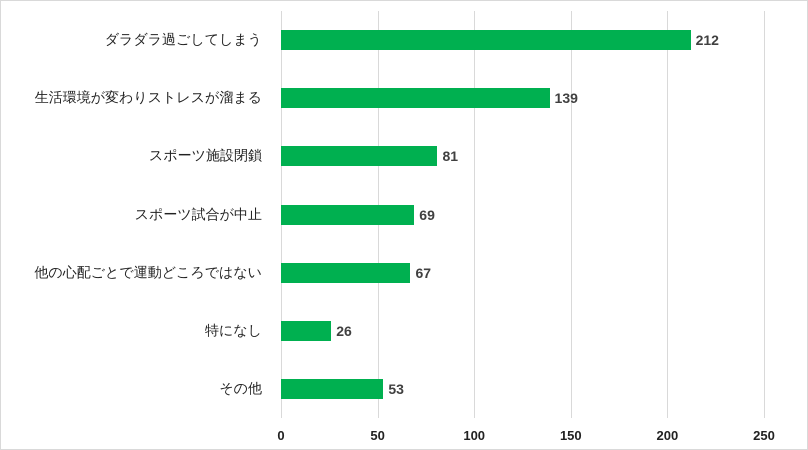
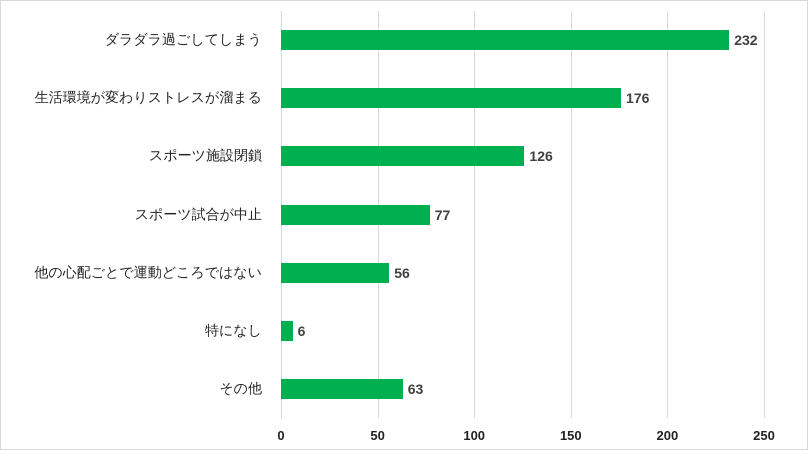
ダラダラ過ごしてしまう: 212 -> 232
生活環境が変わりストレスが溜まる: 139 -> 176
スポーツ施設閉鎖: 81 -> 126
スポーツ試合が中止: 69 -> 77
他の心配ごとで運動どころではない: 67 -> 56
特になし: 26 -> 6
その他: 53 -> 63
